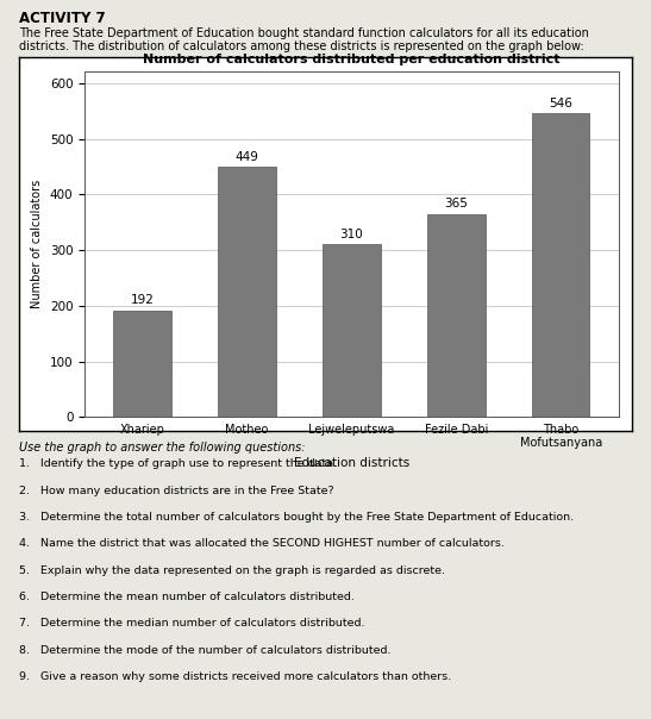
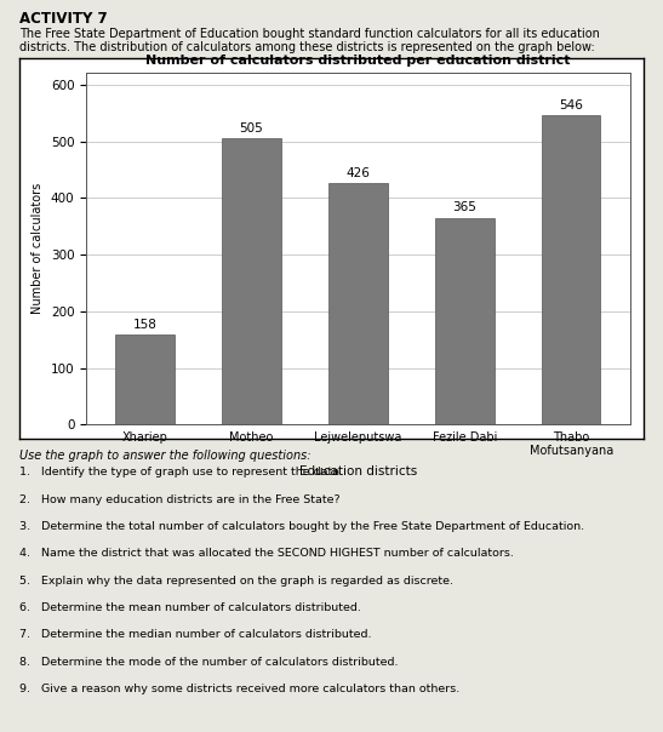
Xhariep: 192 -> 158
Motheo: 449 -> 505
Lejweleputswa: 310 -> 426
